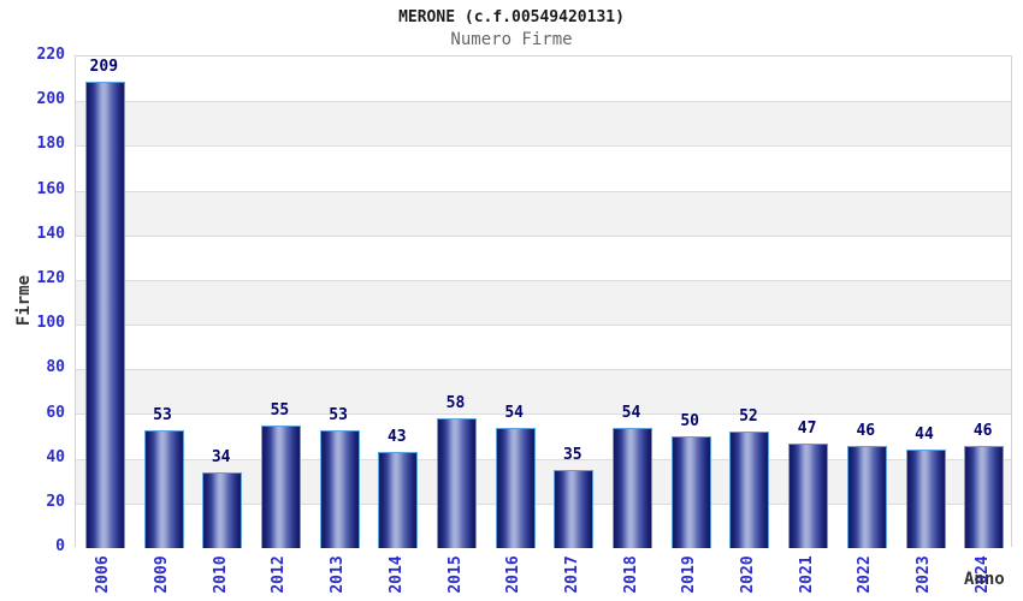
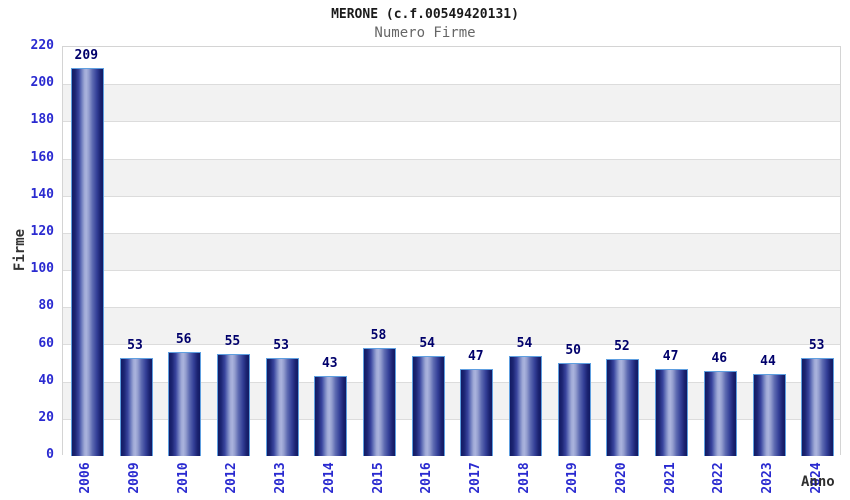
2010: 34 -> 56
2017: 35 -> 47
2024: 46 -> 53
